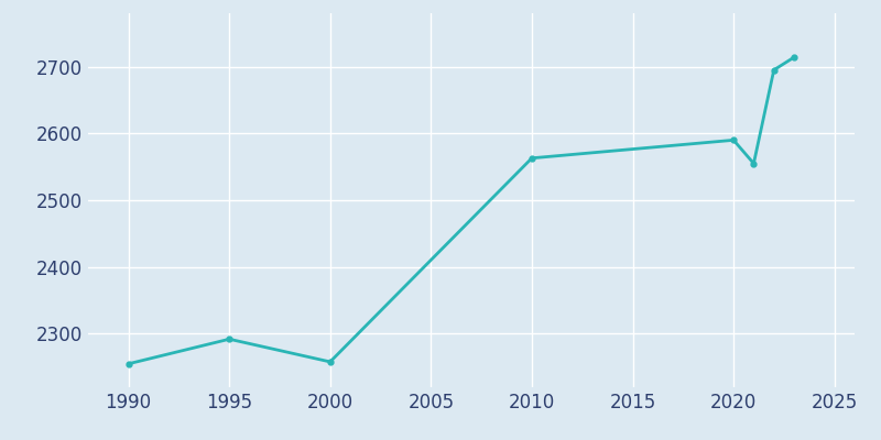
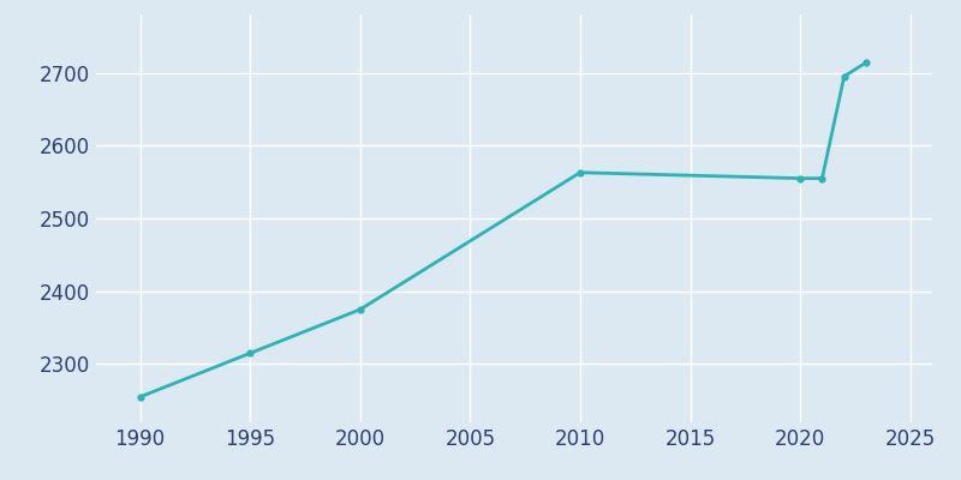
1995: 2292 -> 2315
2000: 2258 -> 2375
2020: 2590 -> 2555
